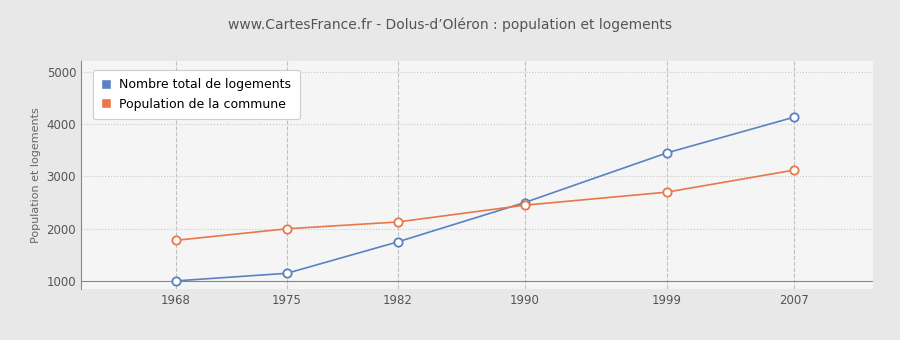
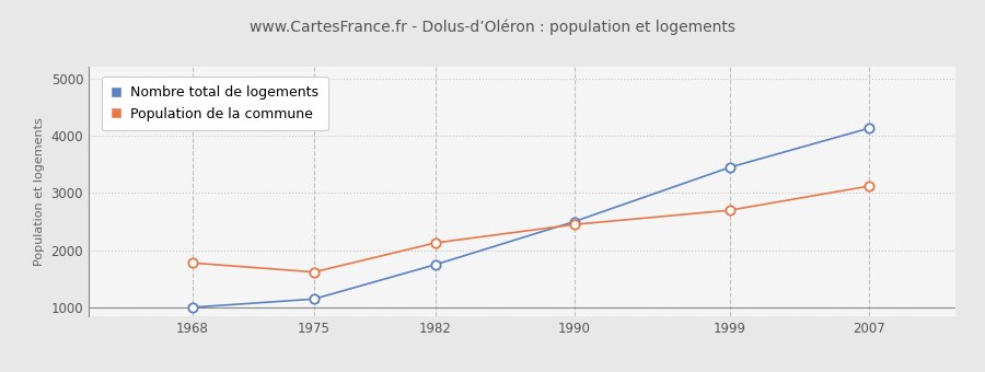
Population de la commune/1975: 2000 -> 1620
